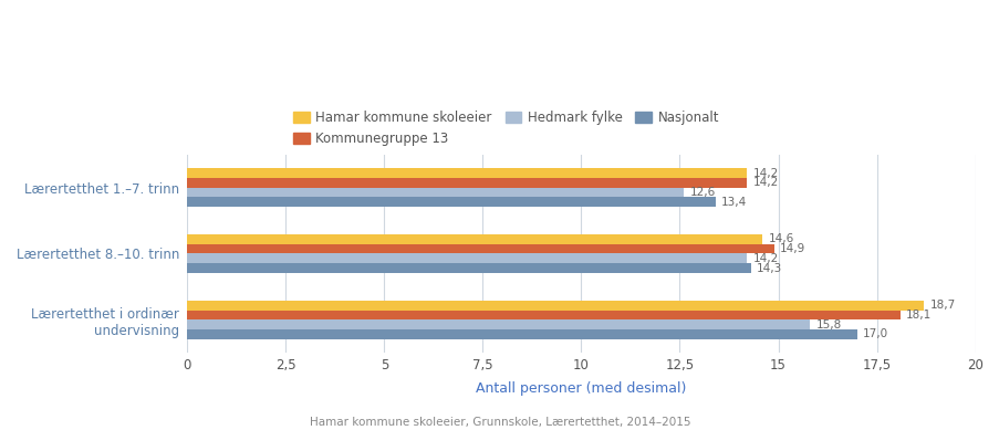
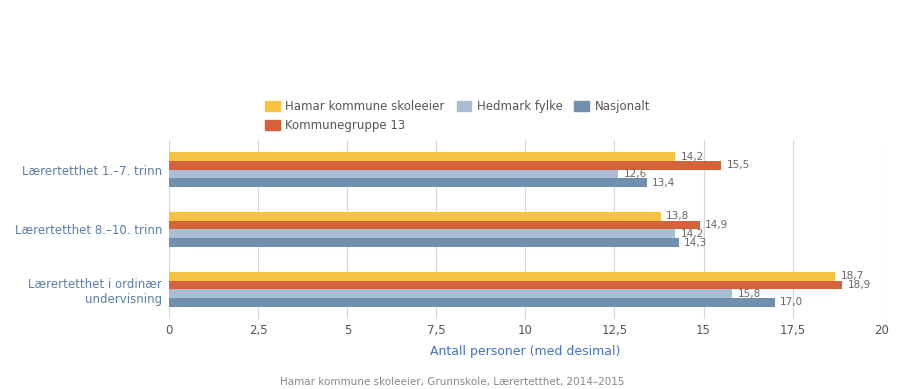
Kommunegruppe 13/Lærertetthet 1.–7. trinn: 14,2 -> 15,5
Hamar kommune skoleeier/Lærertetthet 8.–10. trinn: 14,6 -> 13,8
Kommunegruppe 13/Lærertetthet i ordinær undervisning: 18,1 -> 18,9
